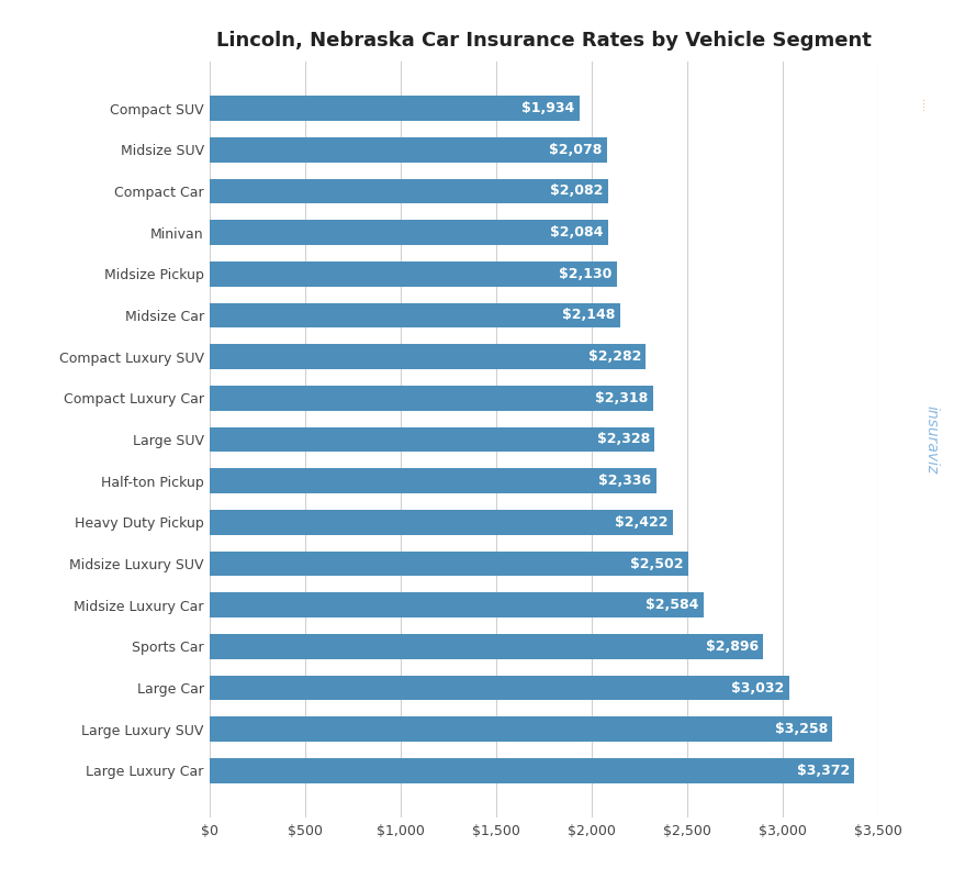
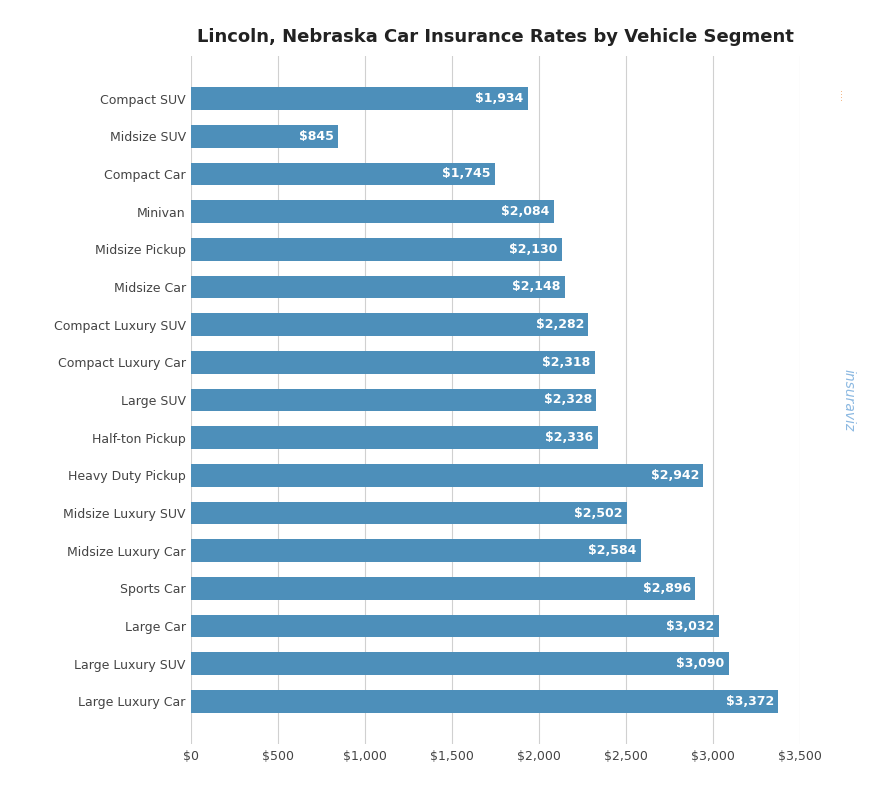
Midsize SUV: $2,078 -> $845
Compact Car: $2,082 -> $1,745
Heavy Duty Pickup: $2,422 -> $2,942
Large Luxury SUV: $3,258 -> $3,090
